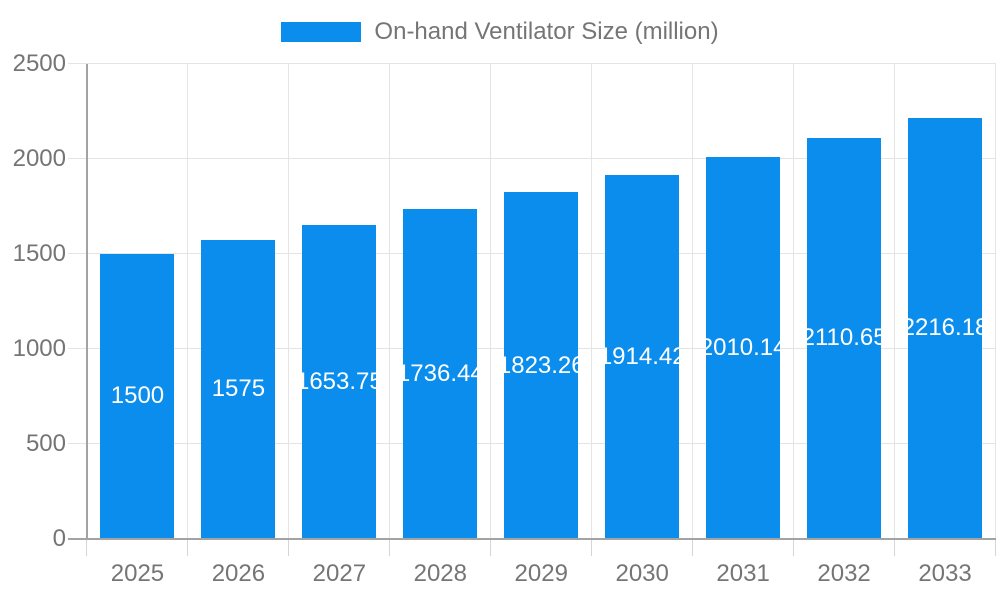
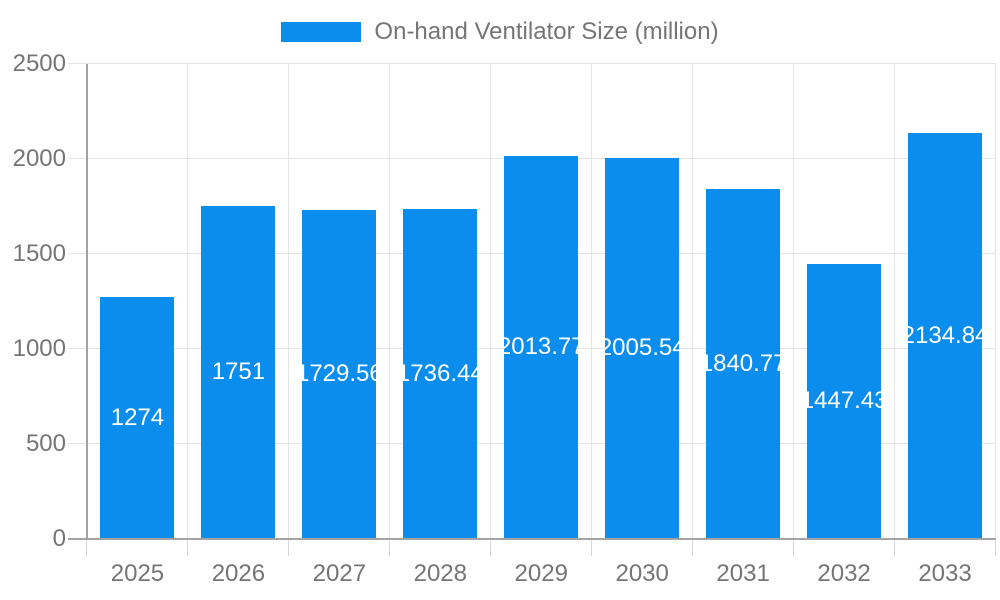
2025: 1500 -> 1274
2026: 1575 -> 1751
2027: 1653.75 -> 1729.56
2029: 1823.26 -> 2013.77
2030: 1914.42 -> 2005.54
2031: 2010.14 -> 1840.77
2032: 2110.65 -> 1447.43
2033: 2216.18 -> 2134.84
